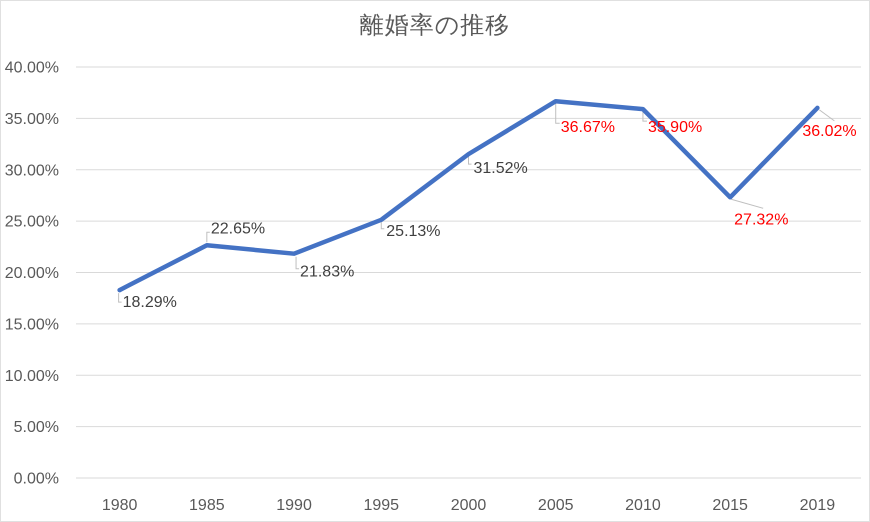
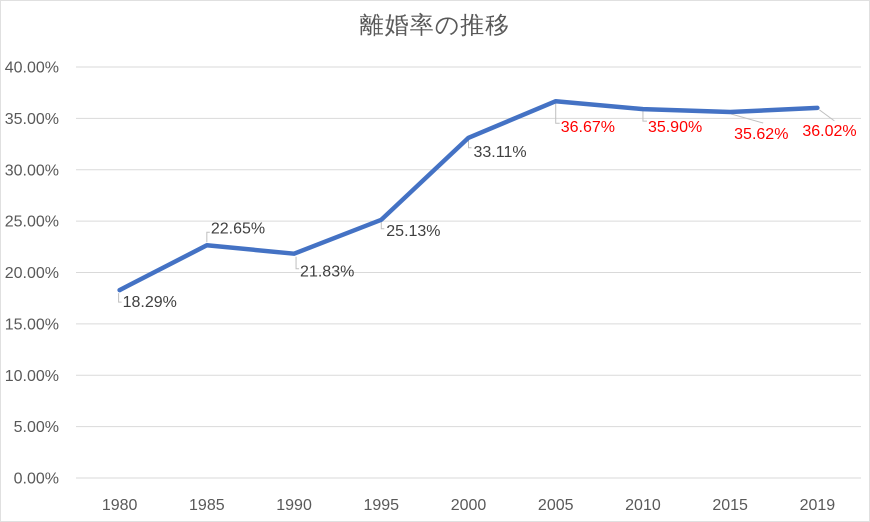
2000: 31.52% -> 33.11%
2015: 27.32% -> 35.62%
